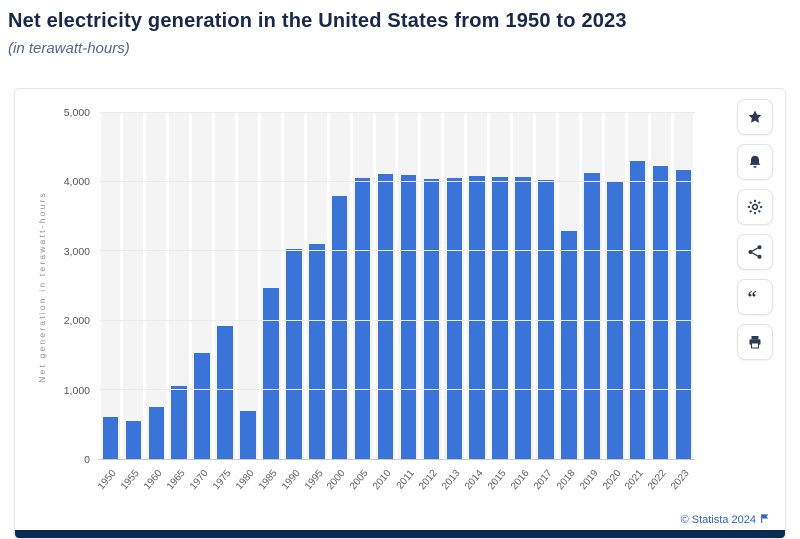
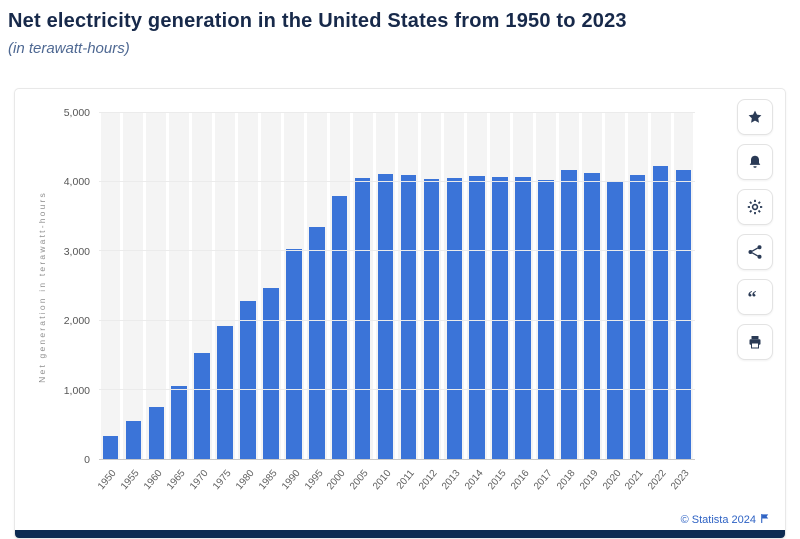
1950: 600 -> 300
1980: 700 -> 2300
1995: 3100 -> 3400
2018: 3300 -> 4200
2021: 4300 -> 4100
